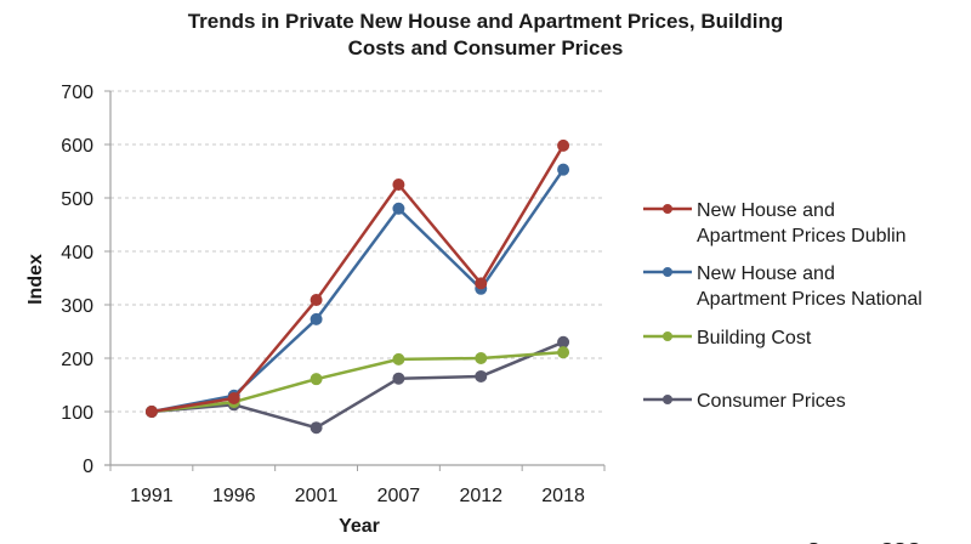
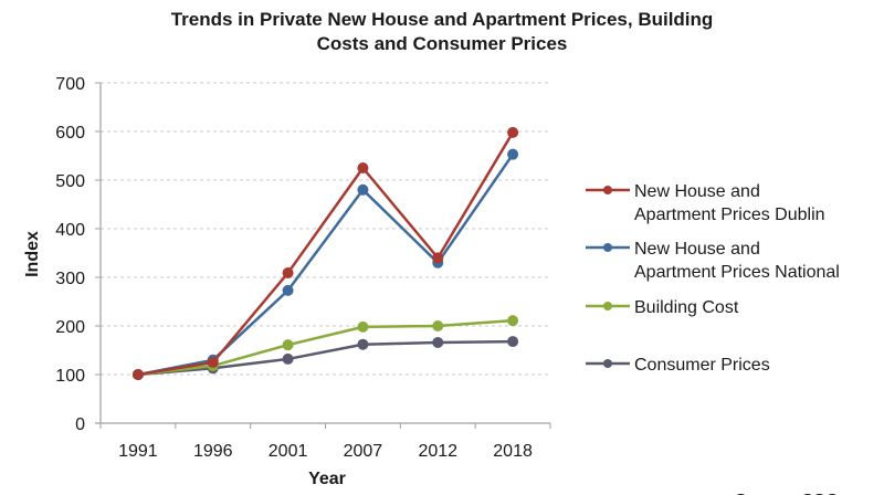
Consumer Prices/2001: 70 -> 130
Consumer Prices/2018: 230 -> 170
